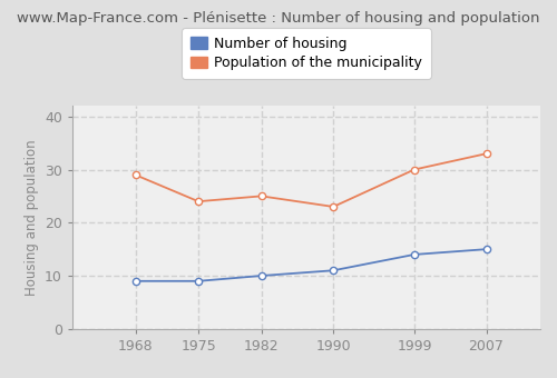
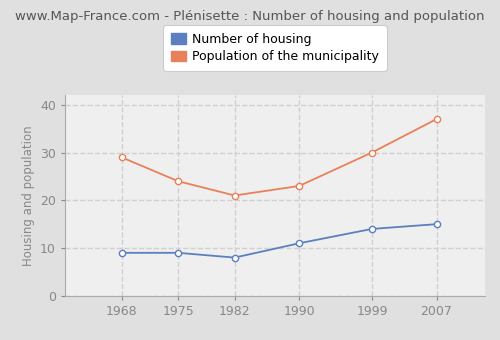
Number of housing/1982: 10 -> 8
Population of the municipality/1982: 25 -> 21
Population of the municipality/2007: 33 -> 37
